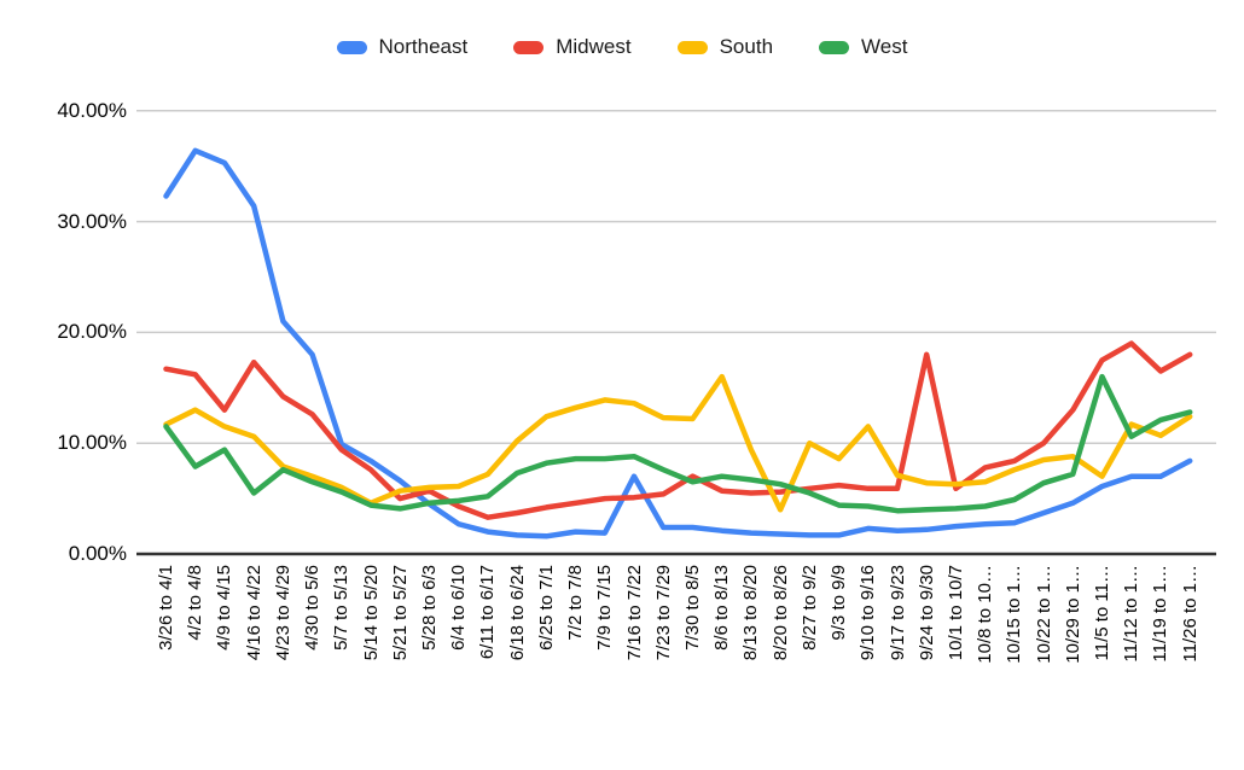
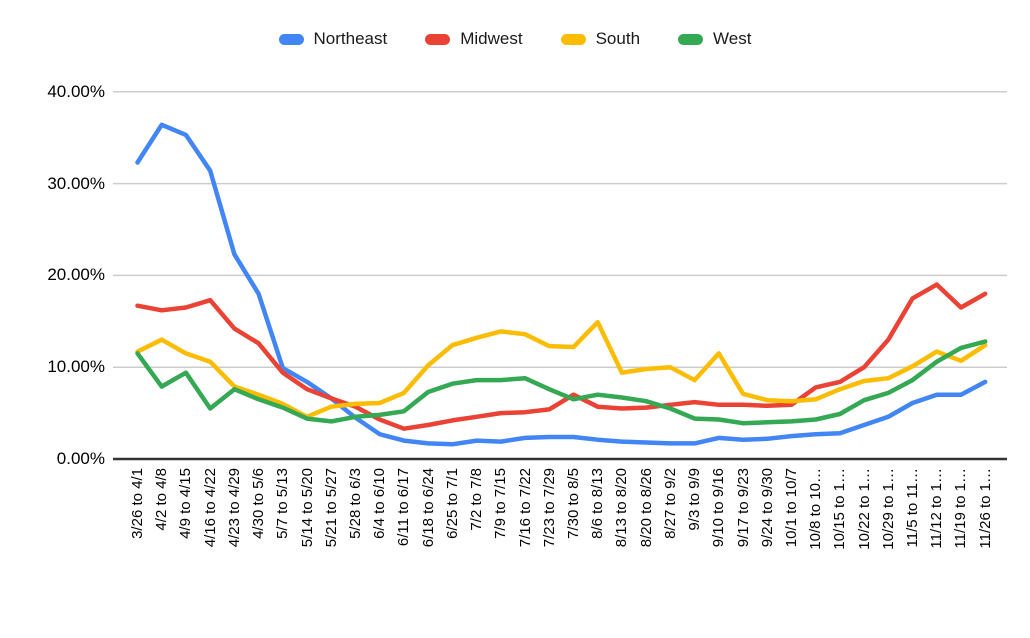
Midwest/4/9 to 4/15: 13% -> 16%
Northeast/4/23 to 4/29: 21% -> 22%
Midwest/5/21 to 5/27: 5% -> 7%
Northeast/7/16 to 7/22: 7% -> 2%
South/8/6 to 8/13: 16% -> 15%
South/8/20 to 8/26: 4% -> 10%
Midwest/9/24 to 9/30: 18% -> 6%
South/11/5 to 11…: 7% -> 10%
West/11/5 to 11…: 16% -> 9%
